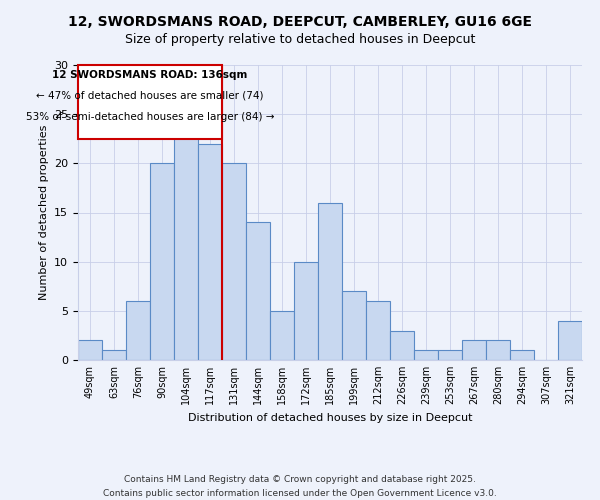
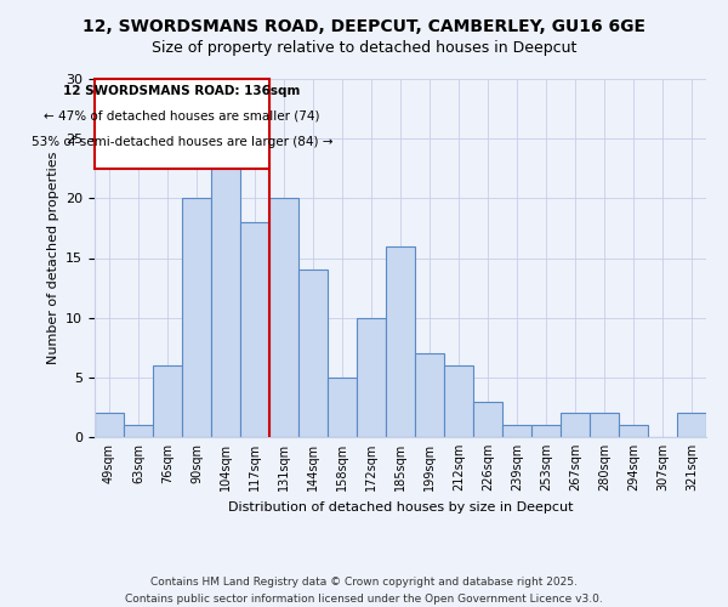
117sqm: 22 -> 18
321sqm: 4 -> 2
